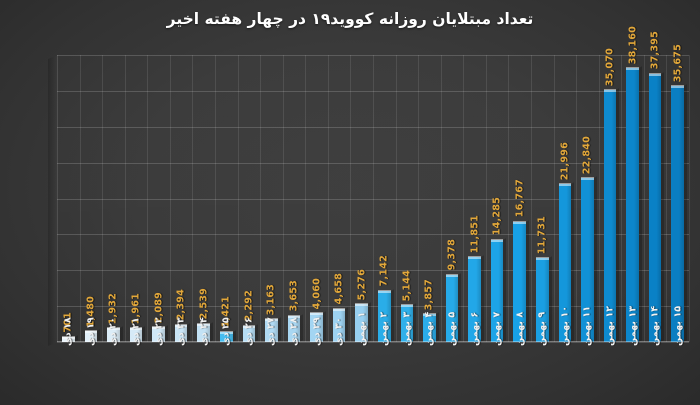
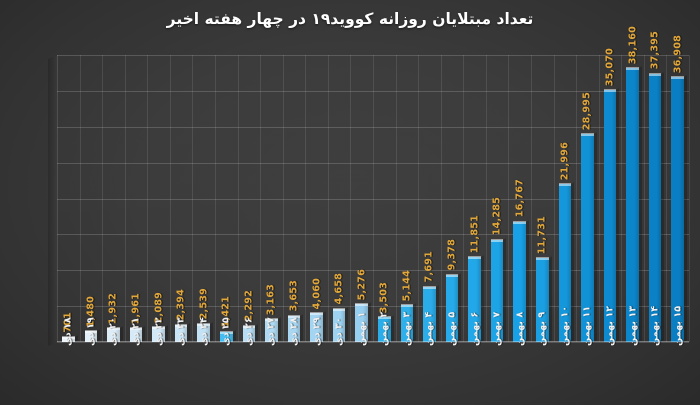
۲ بهمن: 7,142 -> 3,503
۴ بهمن: 3,857 -> 7,691
۱۱ بهمن: 22,840 -> 28,995
۱۵ بهمن: 35,675 -> 36,908
